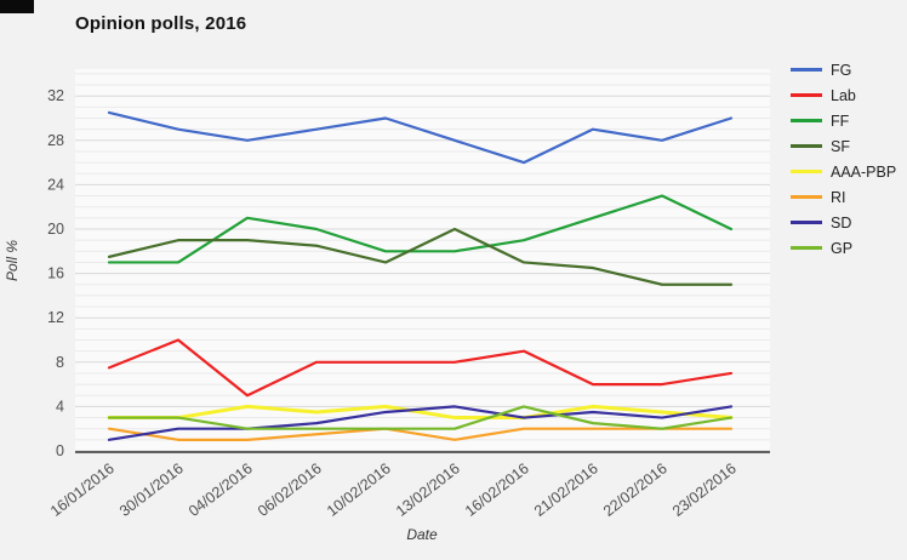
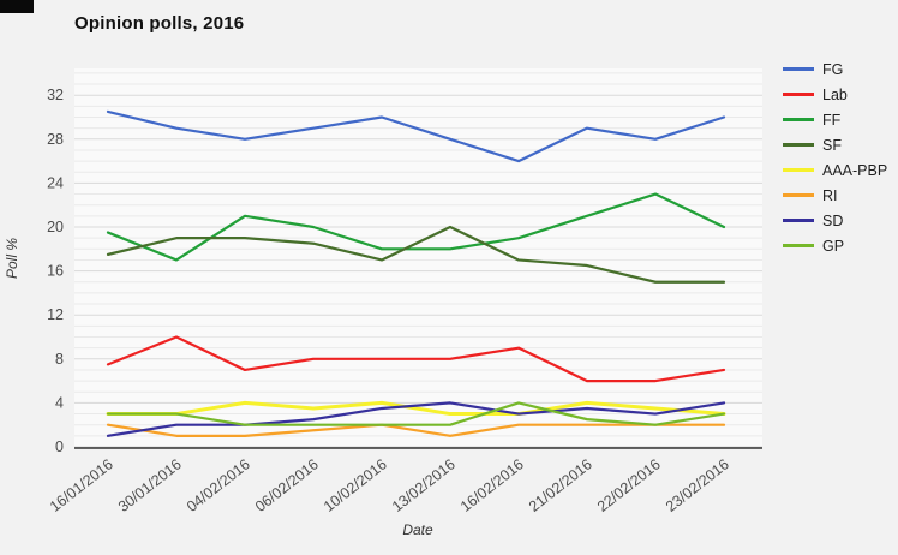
FF/16/01/2016: 17 -> 20
Lab/04/02/2016: 5 -> 7
